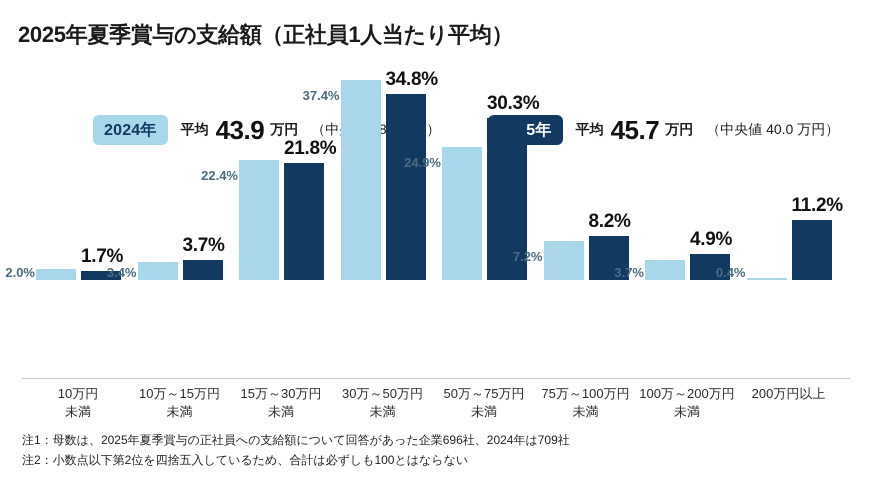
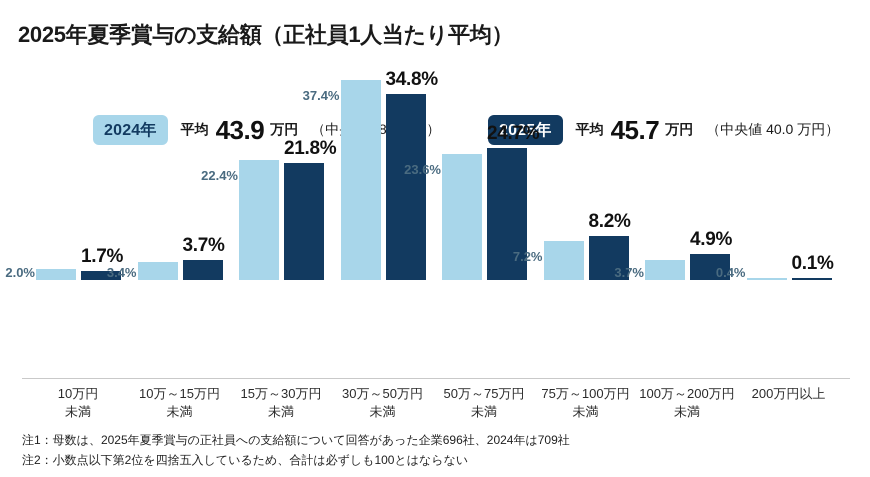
2024年/50万～75万円未満: 24.9% -> 23.6%
2025年/50万～75万円未満: 30.3% -> 24.7%
2025年/200万円以上: 11.2% -> 0.1%
